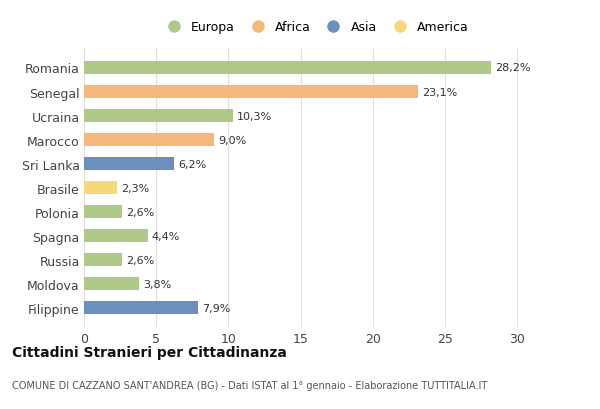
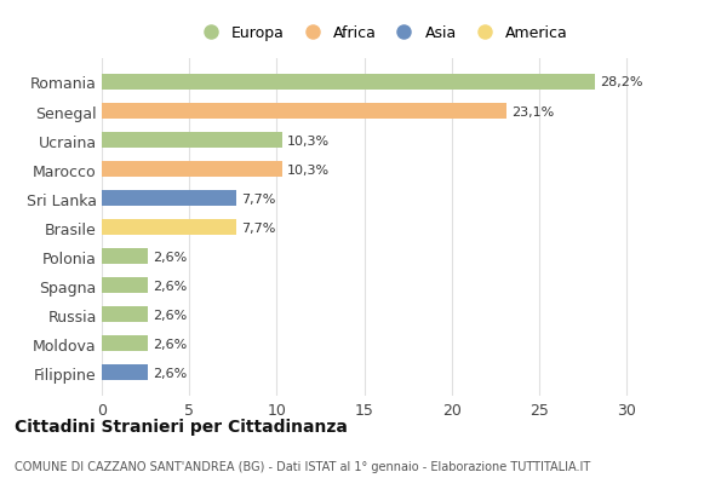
Marocco: 9,0% -> 10,3%
Sri Lanka: 6,2% -> 7,7%
Brasile: 2,3% -> 7,7%
Spagna: 4,4% -> 2,6%
Moldova: 3,8% -> 2,6%
Filippine: 7,9% -> 2,6%
